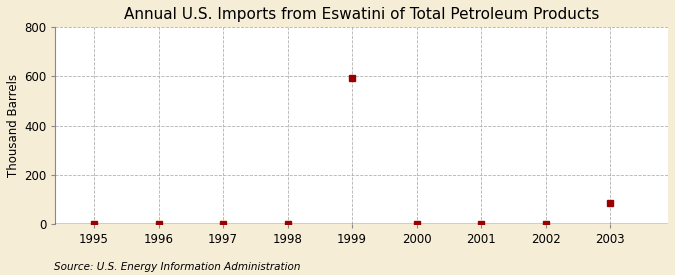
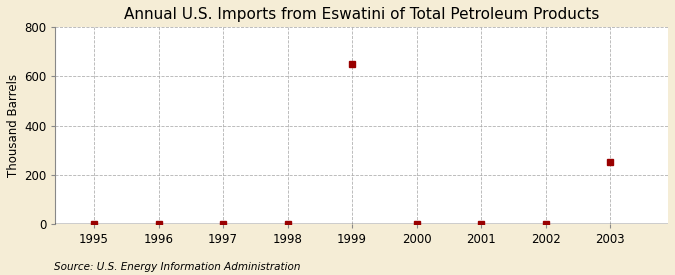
1999: 595 -> 649
2003: 85 -> 251
